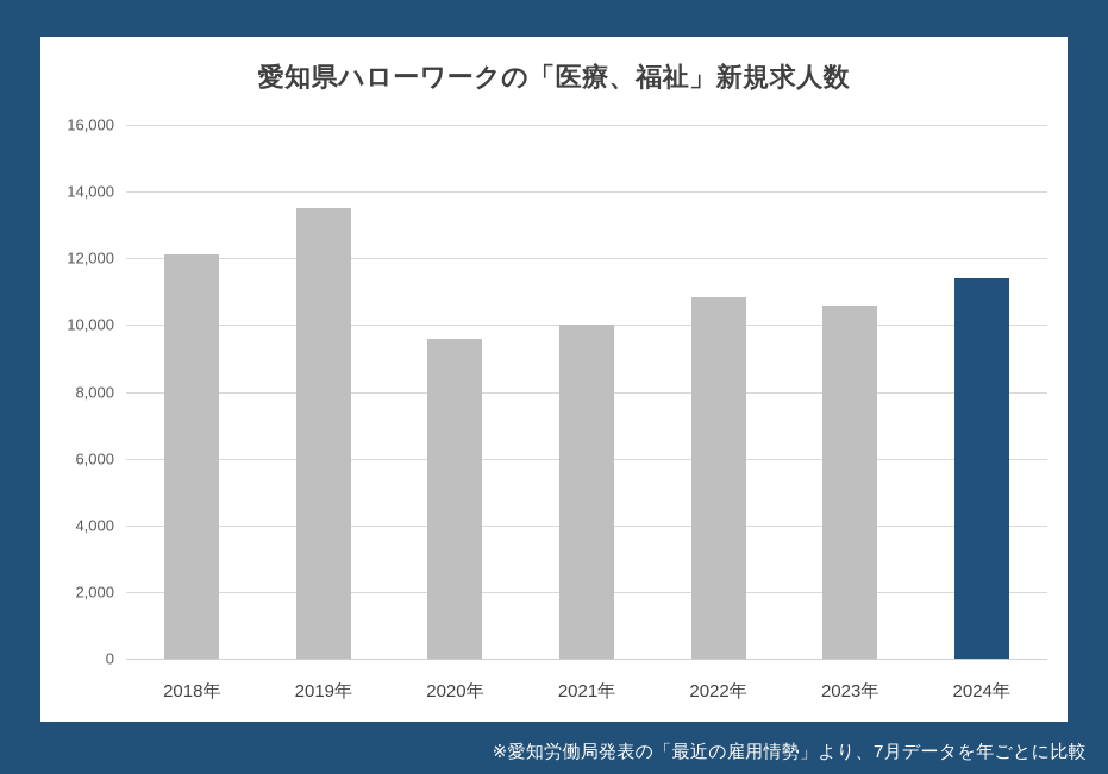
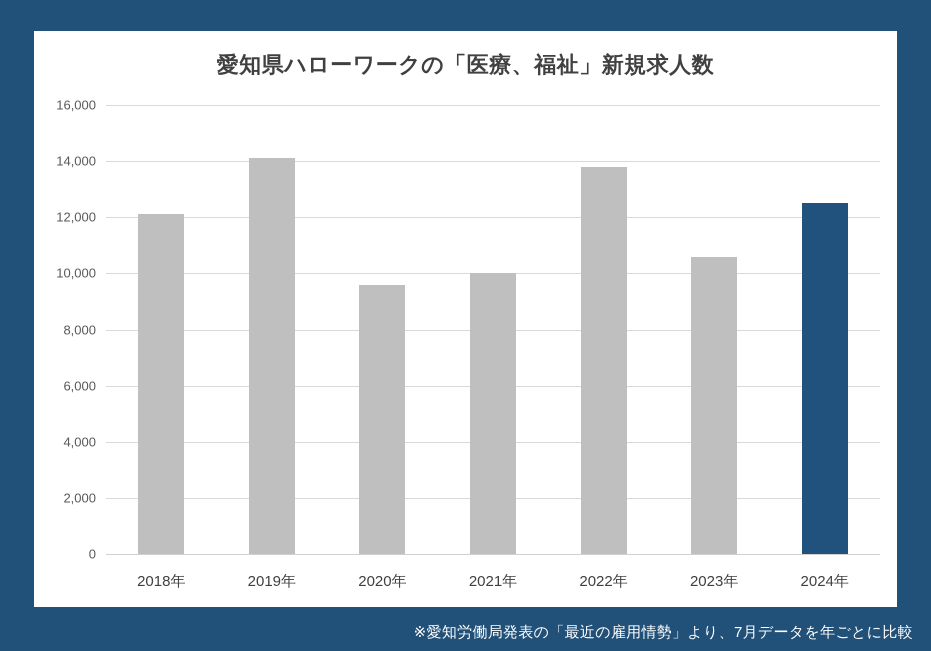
2019年: 13500 -> 14100
2022年: 10800 -> 13800
2024年: 11400 -> 12500
